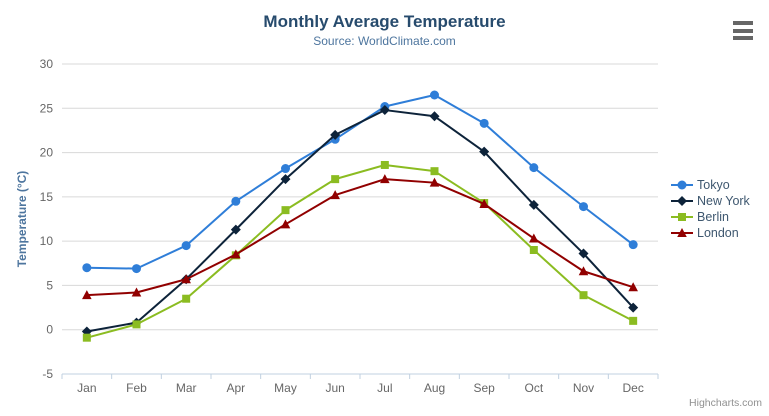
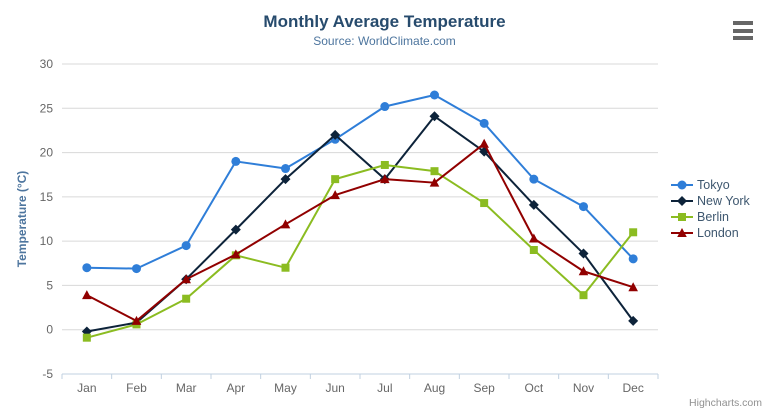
London/Feb: 4 -> 1
Tokyo/Apr: 14 -> 19
Berlin/May: 14 -> 7
New York/Jul: 25 -> 17
London/Sep: 14 -> 21
Tokyo/Oct: 18 -> 17
Tokyo/Dec: 10 -> 8
New York/Dec: 2 -> 1
Berlin/Dec: 1 -> 11
